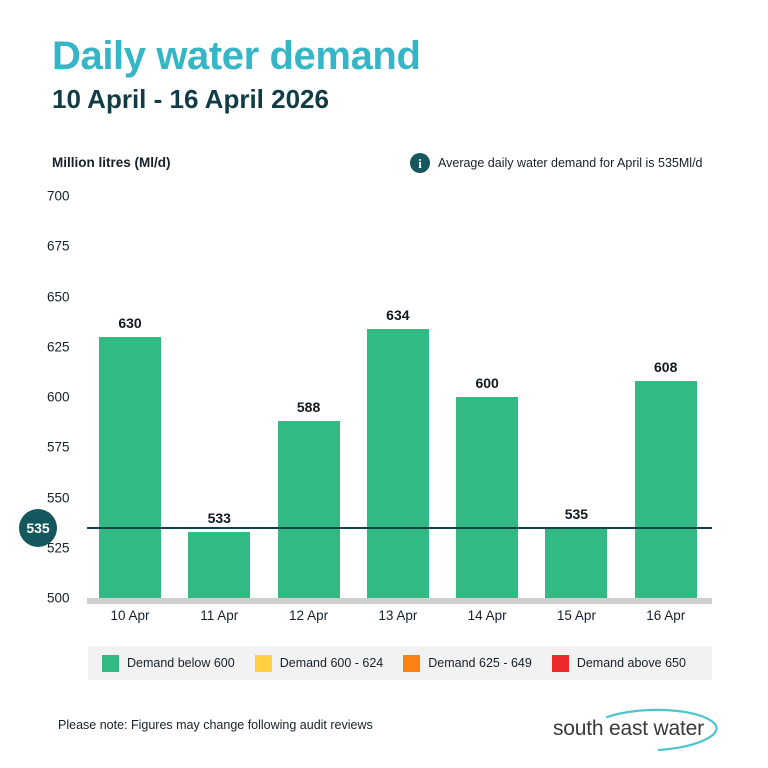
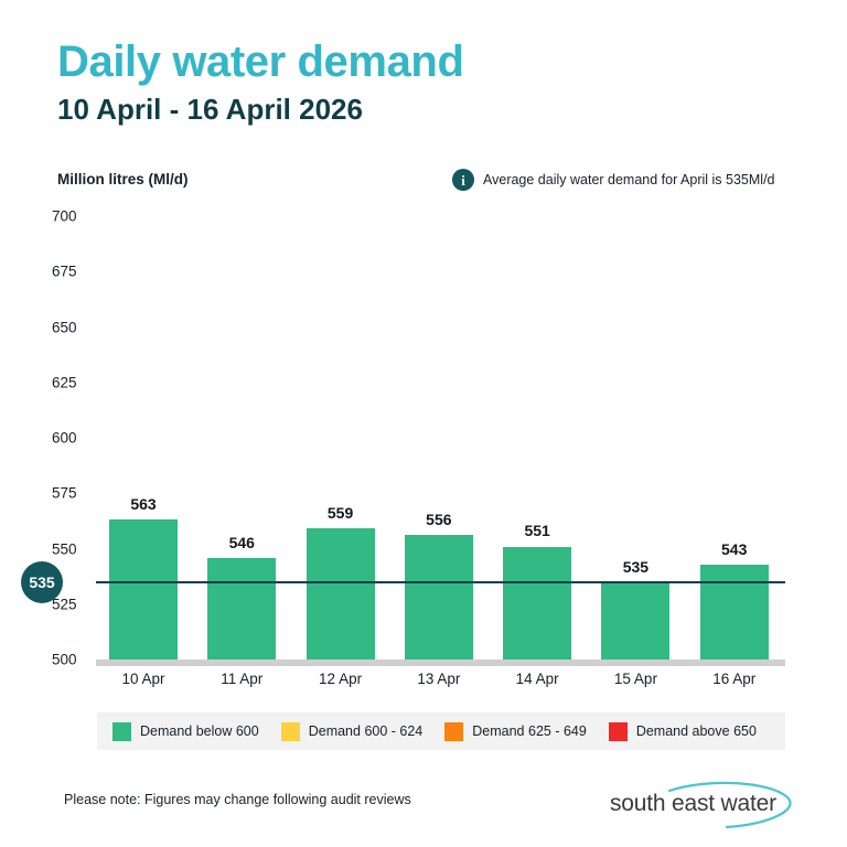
10 Apr: 630 -> 563
11 Apr: 533 -> 546
12 Apr: 588 -> 559
13 Apr: 634 -> 556
14 Apr: 600 -> 551
16 Apr: 608 -> 543
